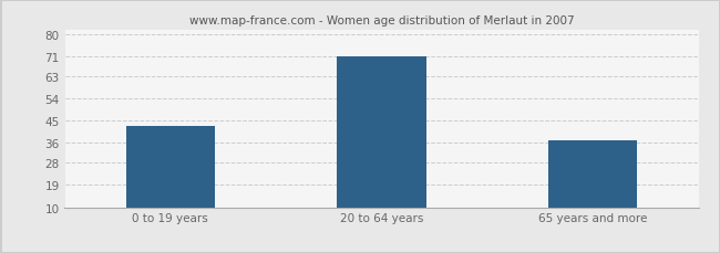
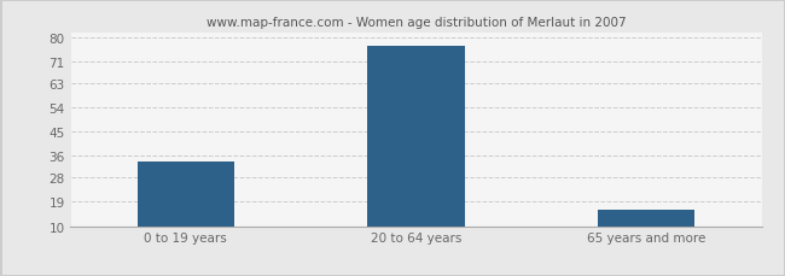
0 to 19 years: 43 -> 34
20 to 64 years: 71 -> 77
65 years and more: 37 -> 16
